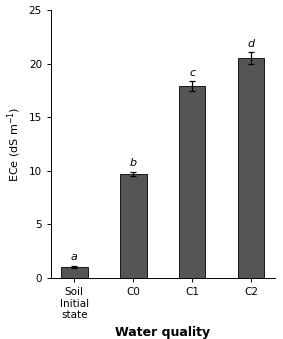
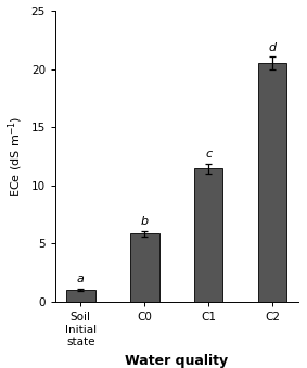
C0: 9.7 -> 5.8
C1: 17.9 -> 11.4
